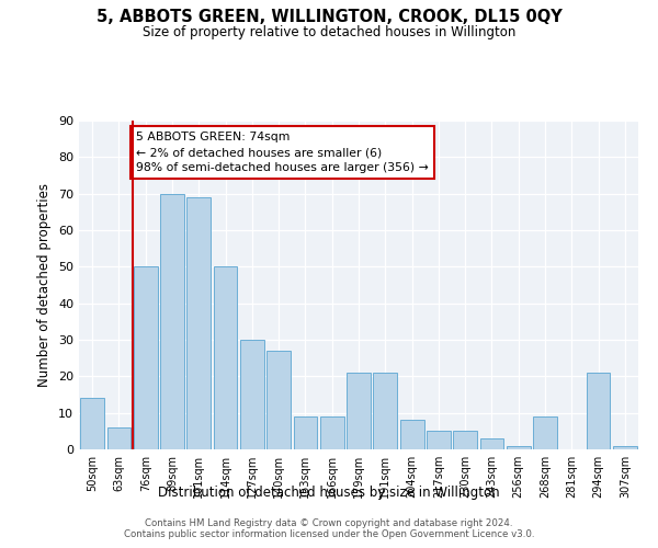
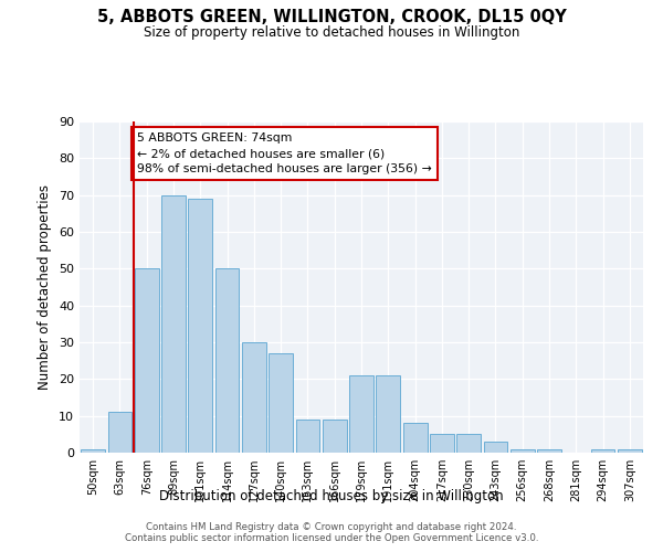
50sqm: 14 -> 1
63sqm: 6 -> 11
268sqm: 9 -> 1
294sqm: 21 -> 1
